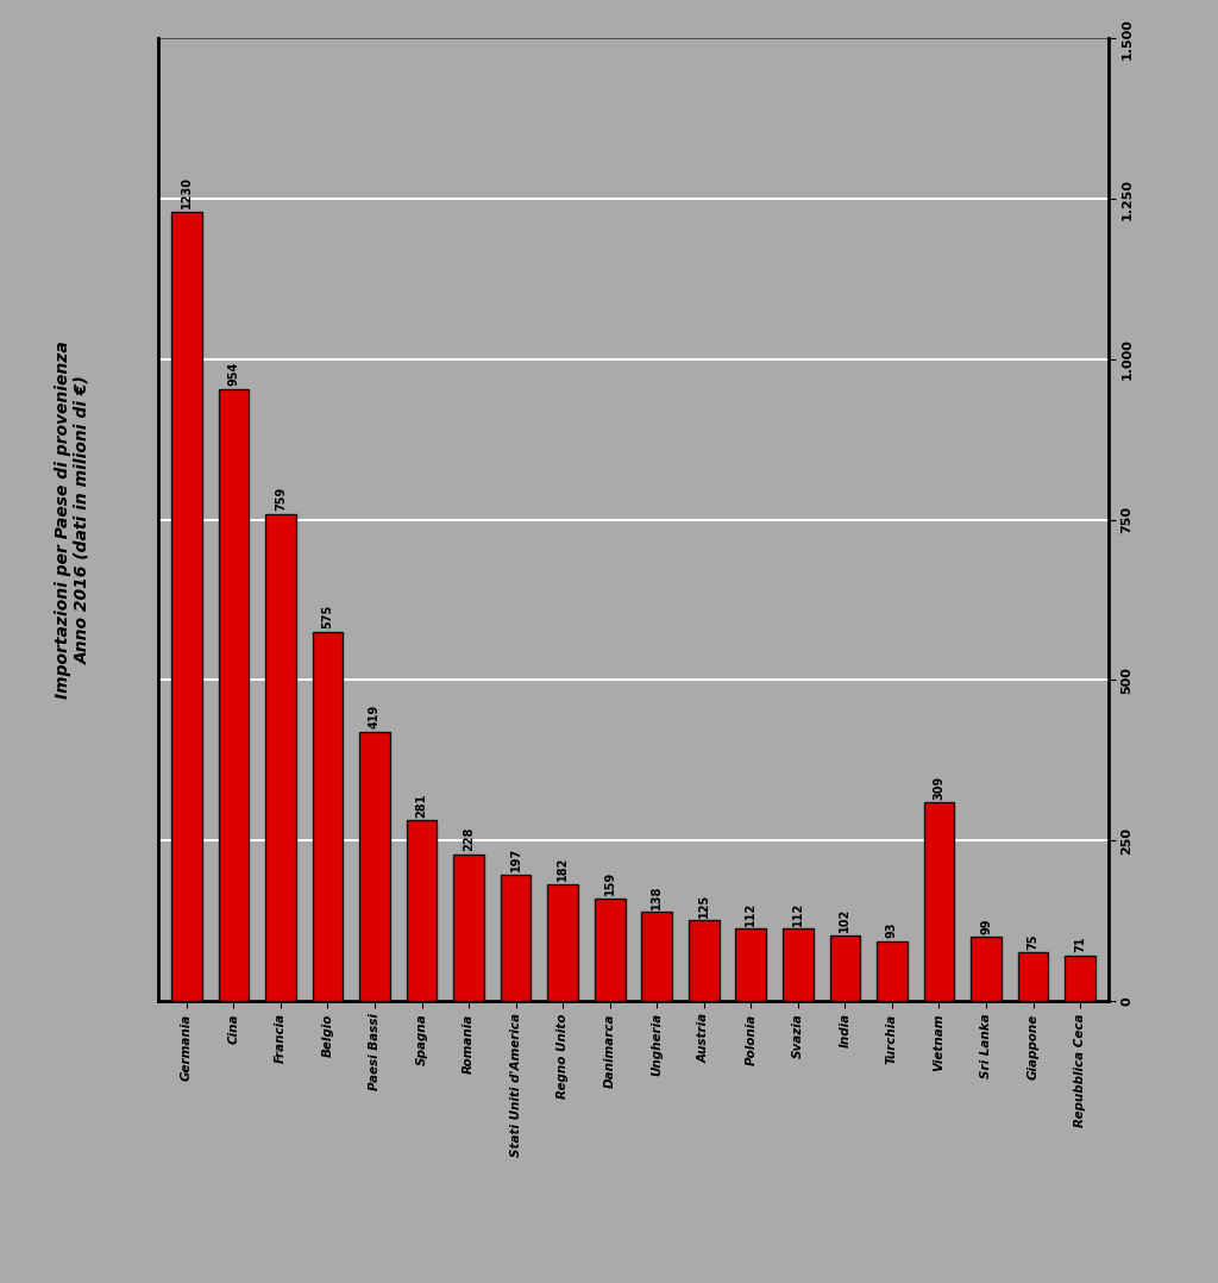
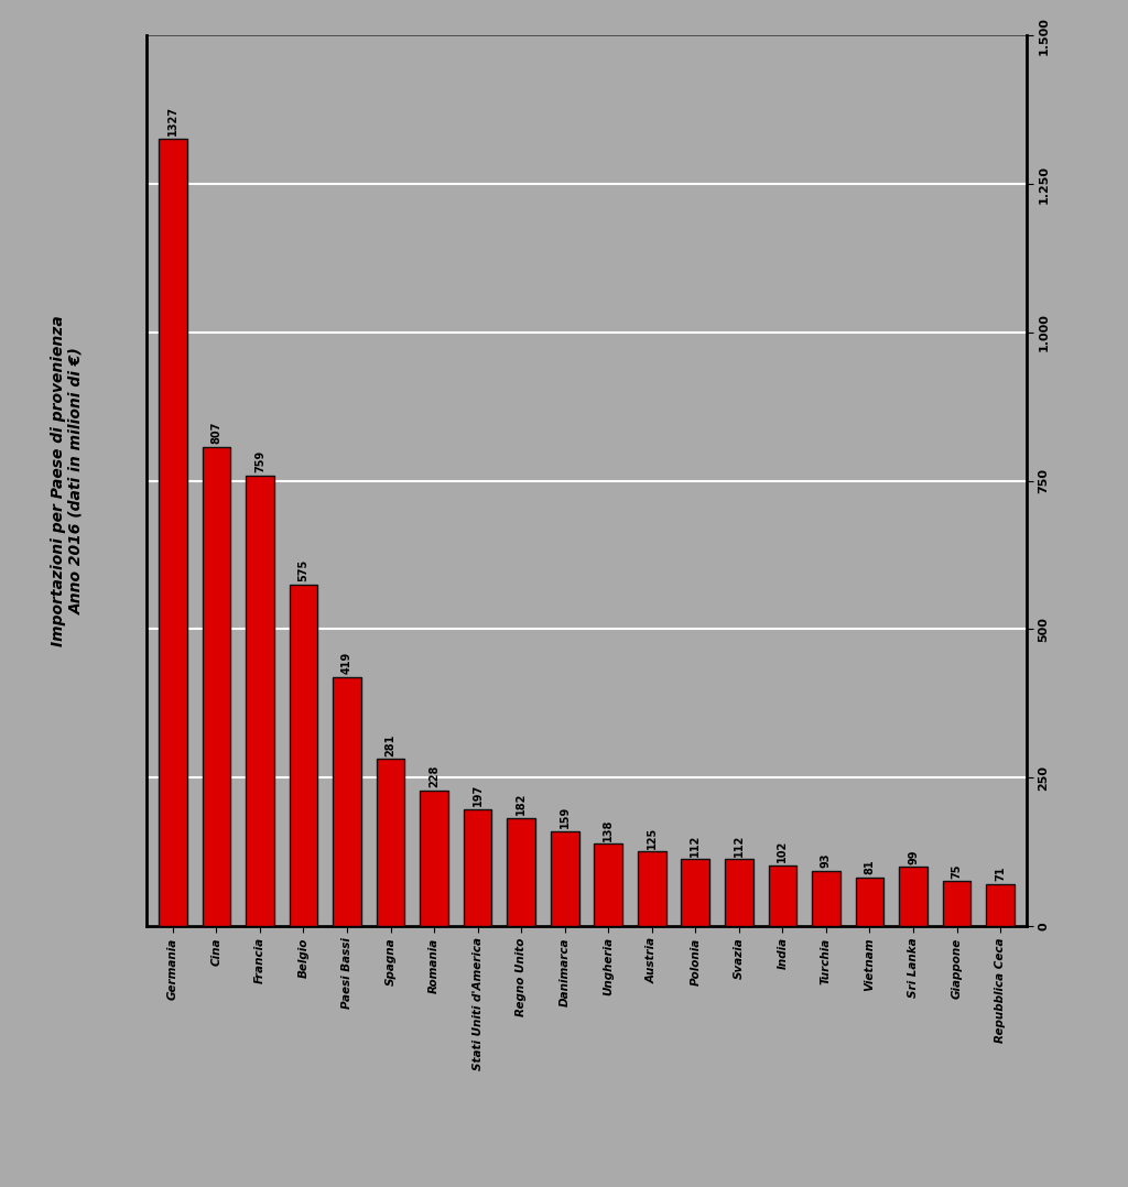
Germania: 1230 -> 1327
Cina: 954 -> 807
Vietnam: 309 -> 81
